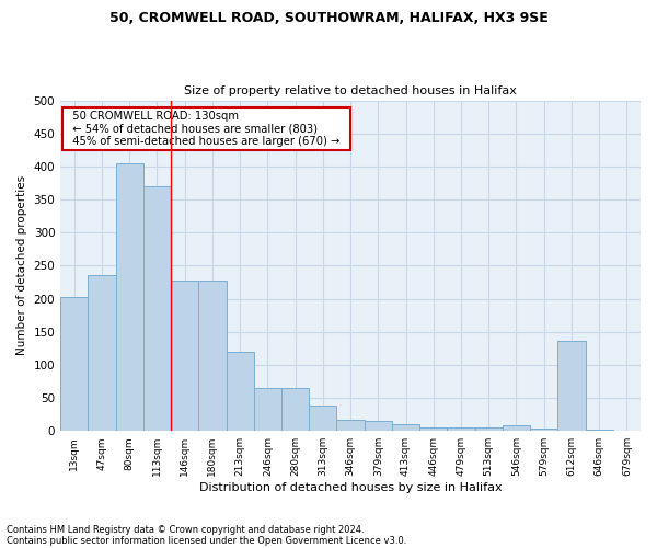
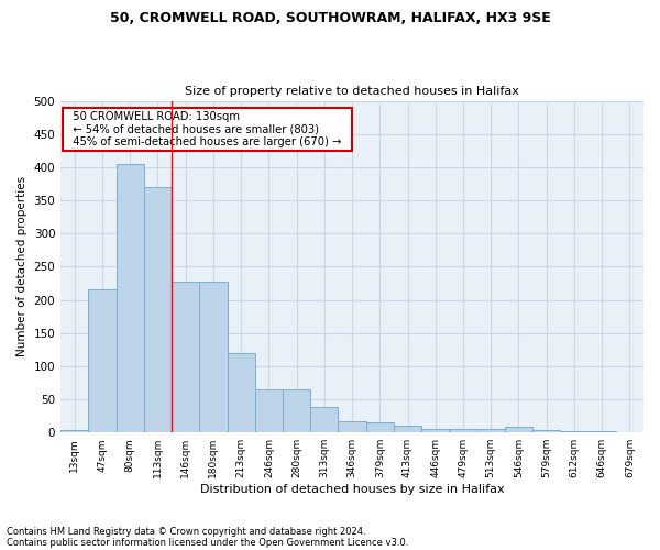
13sqm: 202 -> 3
47sqm: 236 -> 215
612sqm: 136 -> 2
